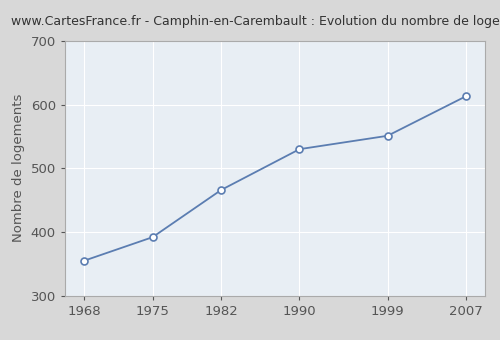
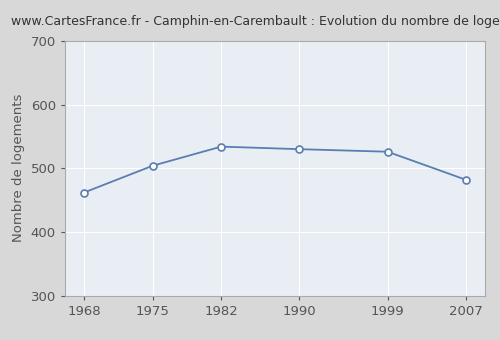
1968: 355 -> 462
1975: 392 -> 504
1982: 466 -> 534
1999: 551 -> 526
2007: 613 -> 482
